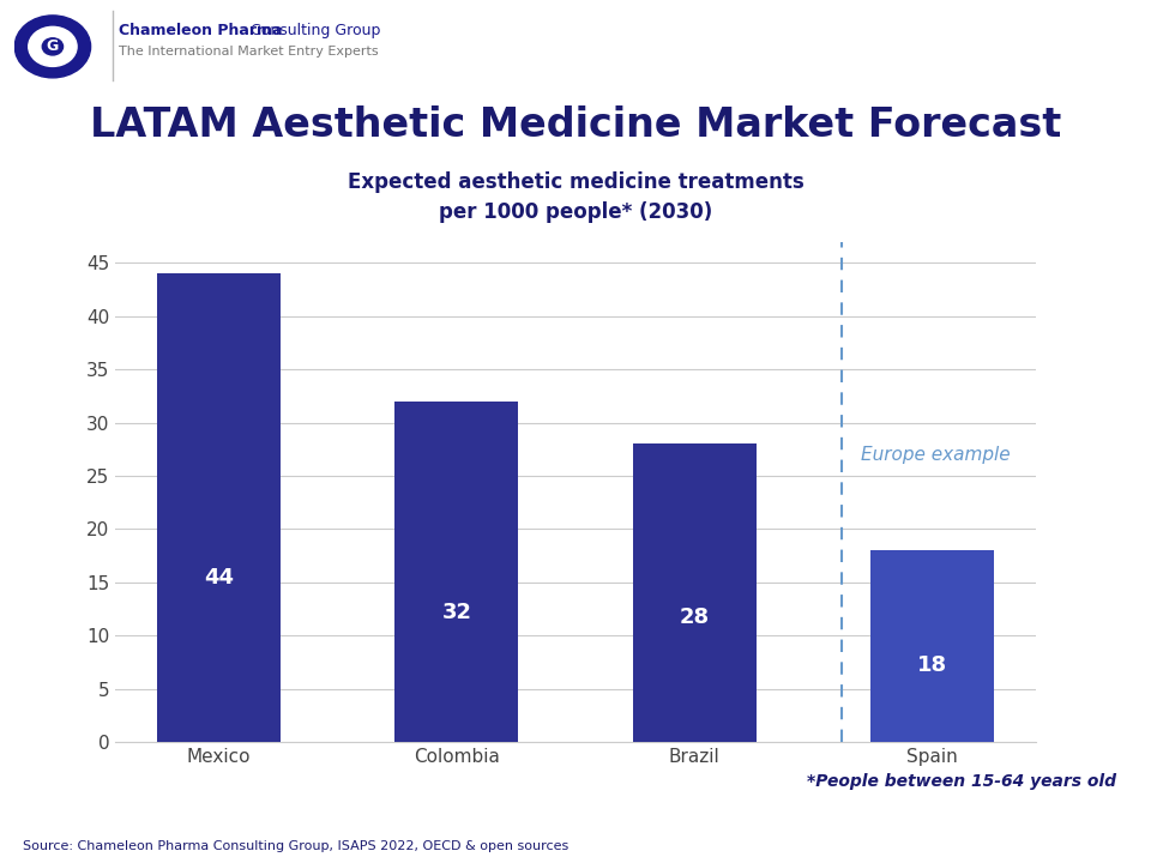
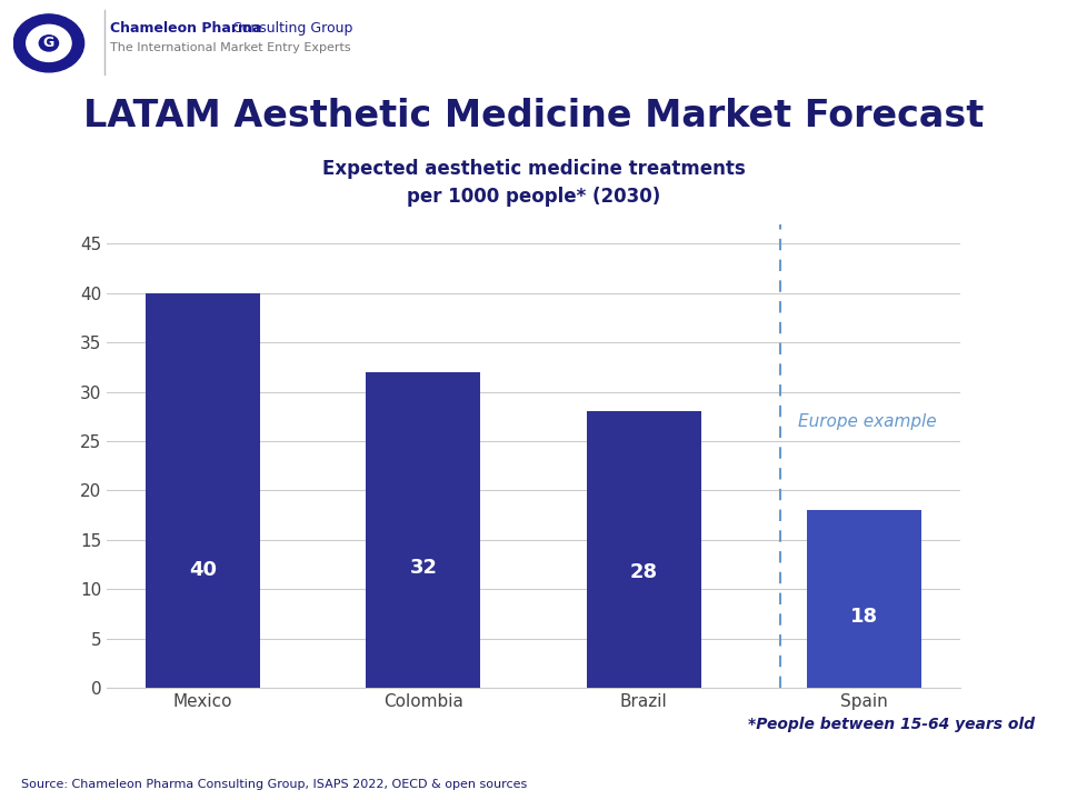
Mexico: 44 -> 40
